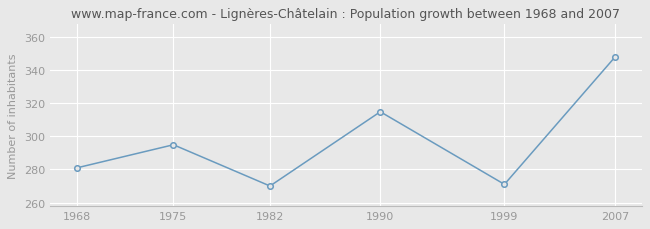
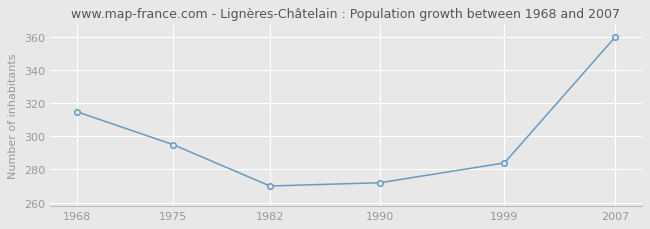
1968: 281 -> 315
1990: 315 -> 272
1999: 271 -> 284
2007: 348 -> 360
